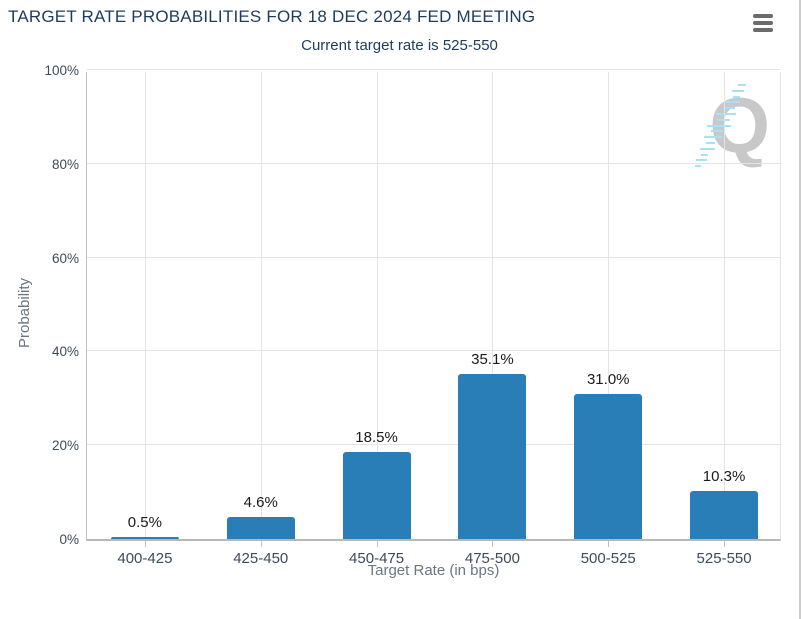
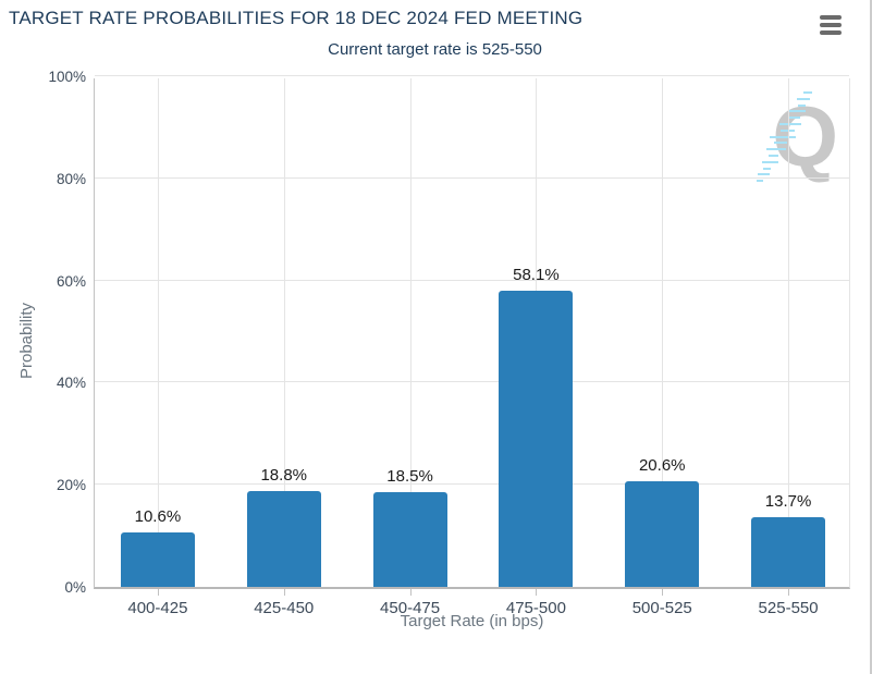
400-425: 0.5% -> 10.6%
425-450: 4.6% -> 18.8%
475-500: 35.1% -> 58.1%
500-525: 31.0% -> 20.6%
525-550: 10.3% -> 13.7%
